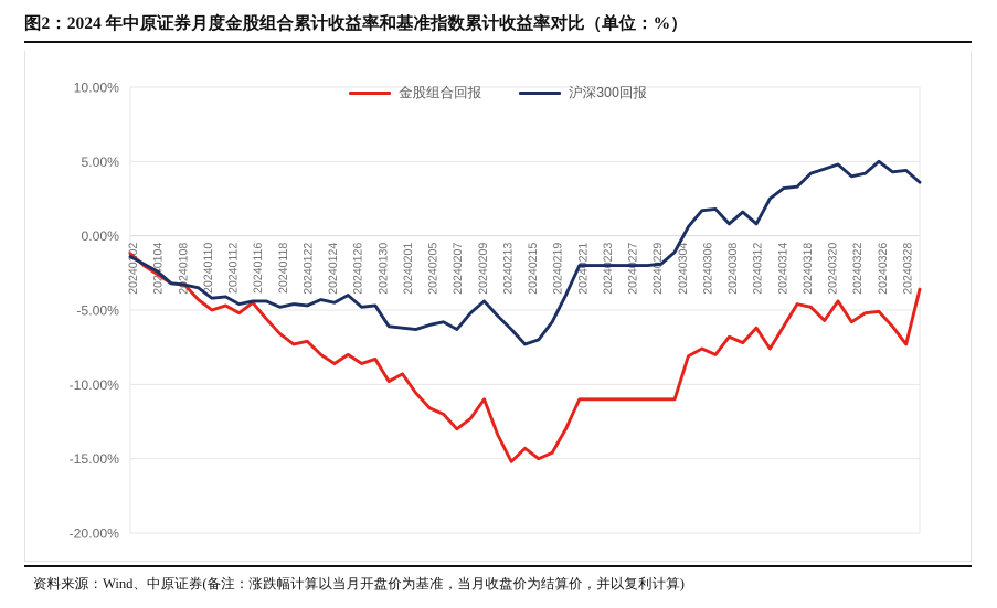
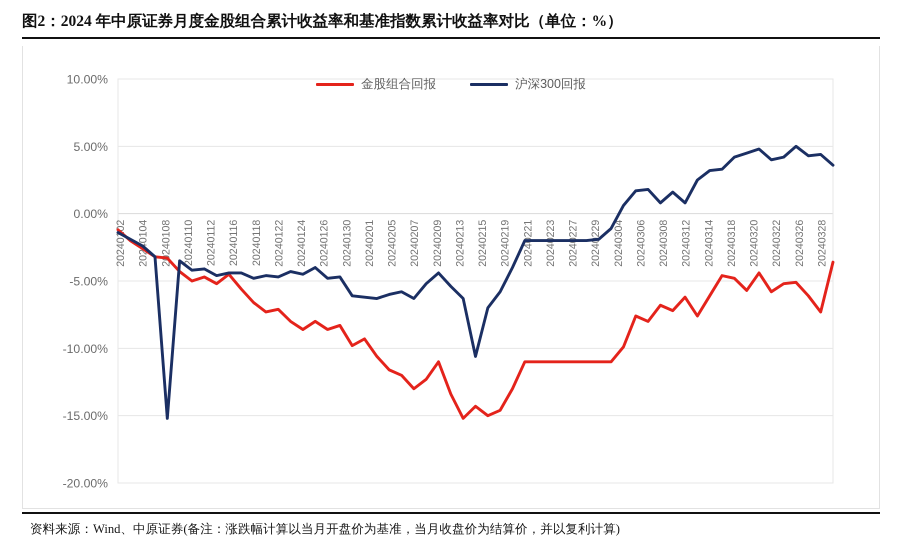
沪深300回报/20240108: -3.3% -> -15.2%
沪深300回报/20240219: -7.3% -> -10.6%
金股组合回报/20240306: -8.1% -> -9.9%
